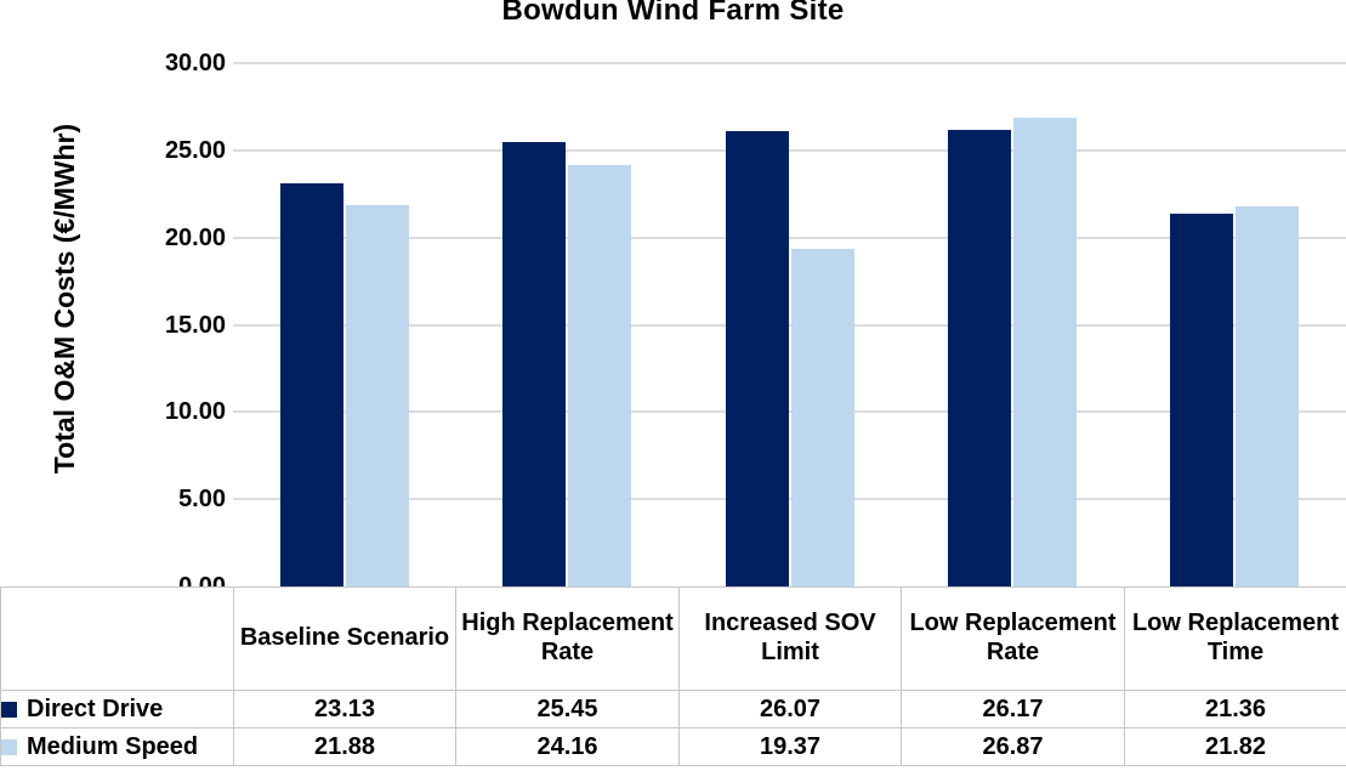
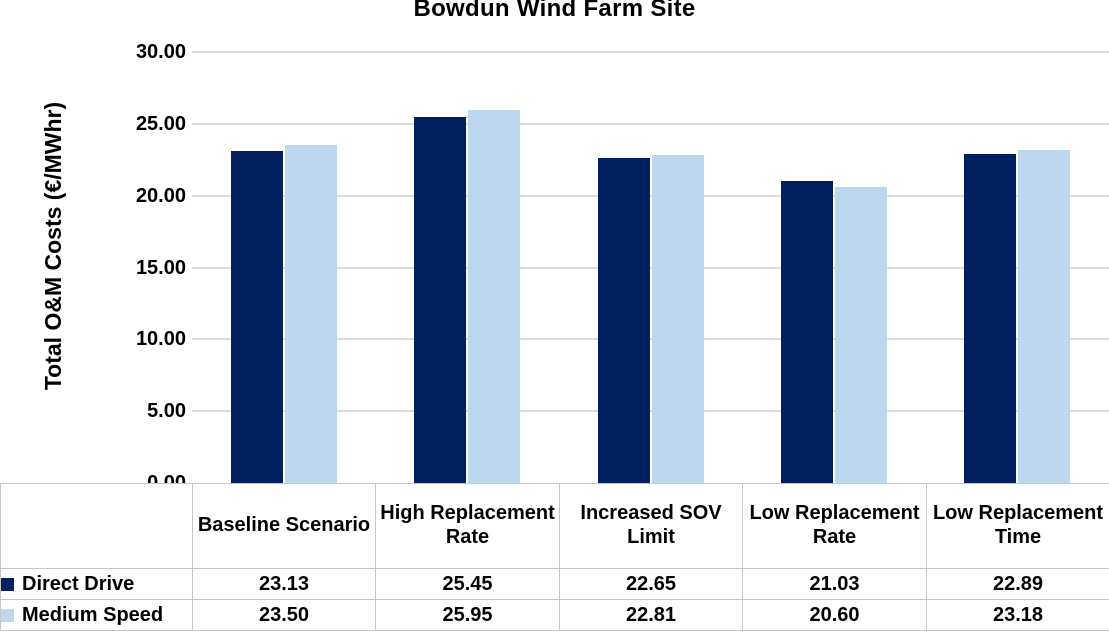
Medium Speed/Baseline Scenario: 21.88 -> 23.50
Medium Speed/High Replacement Rate: 24.16 -> 25.95
Direct Drive/Increased SOV Limit: 26.07 -> 22.65
Medium Speed/Increased SOV Limit: 19.37 -> 22.81
Direct Drive/Low Replacement Rate: 26.17 -> 21.03
Medium Speed/Low Replacement Rate: 26.87 -> 20.60
Direct Drive/Low Replacement Time: 21.36 -> 22.89
Medium Speed/Low Replacement Time: 21.82 -> 23.18
